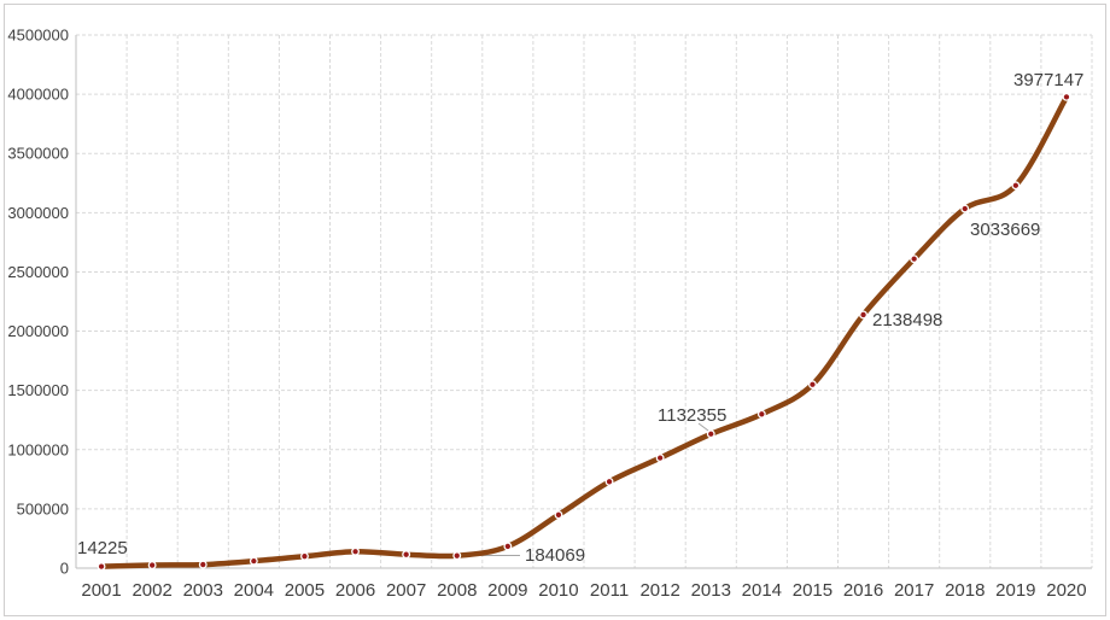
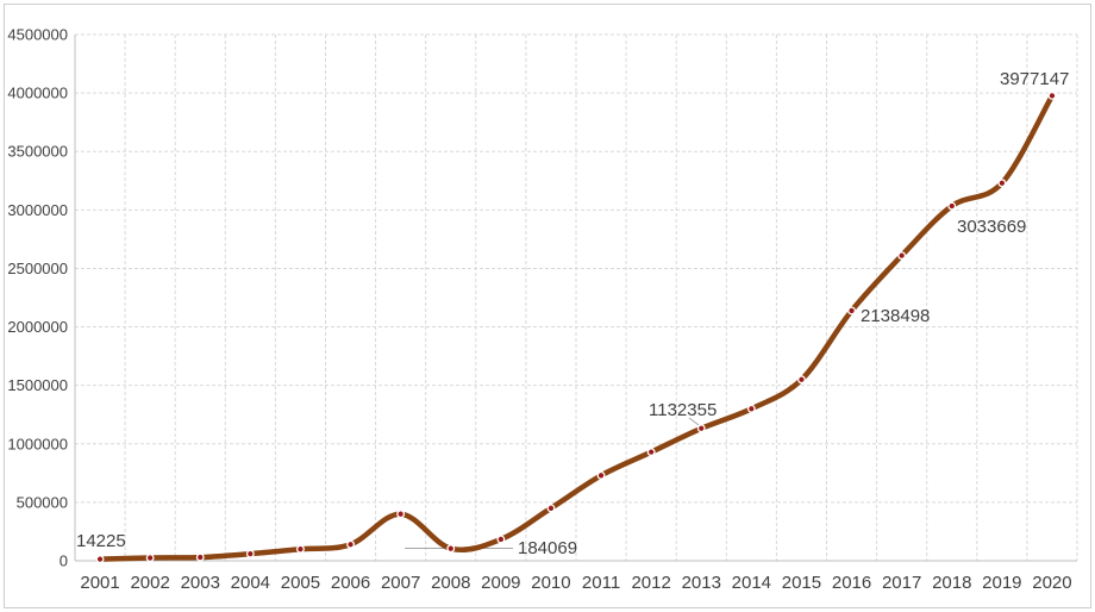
2007: 100000 -> 400000
